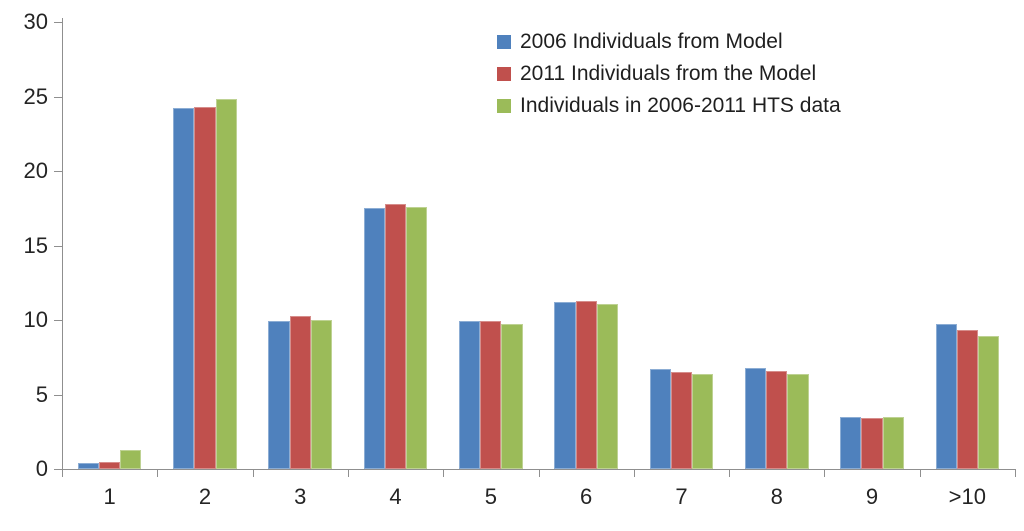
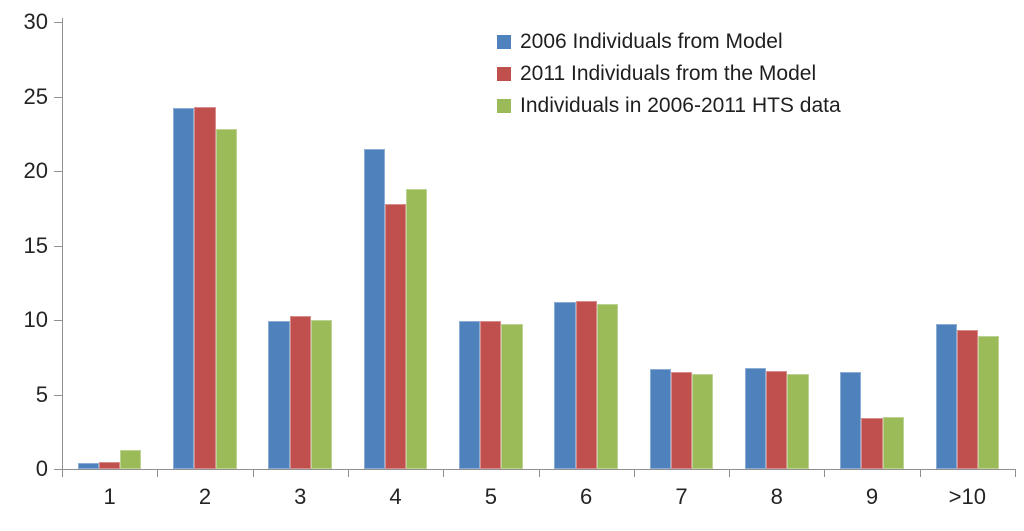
Individuals in 2006-2011 HTS data/2: 24.8 -> 22.8
2006 Individuals from Model/4: 17.5 -> 21.5
Individuals in 2006-2011 HTS data/4: 17.6 -> 18.8
2006 Individuals from Model/9: 3.5 -> 6.5
